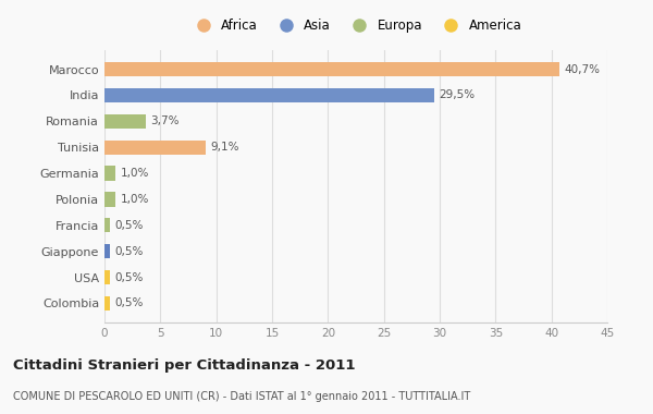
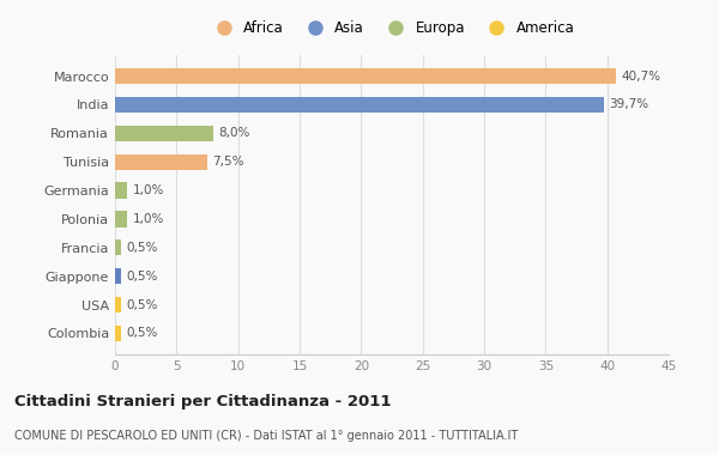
India: 29,5% -> 39,7%
Romania: 3,7% -> 8,0%
Tunisia: 9,1% -> 7,5%
